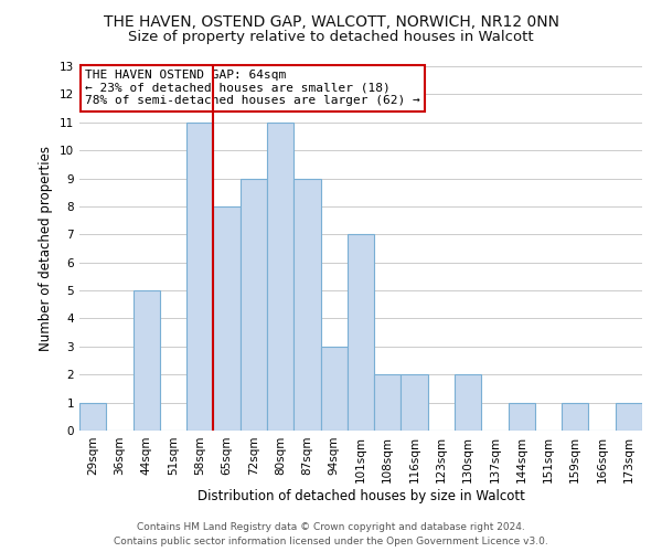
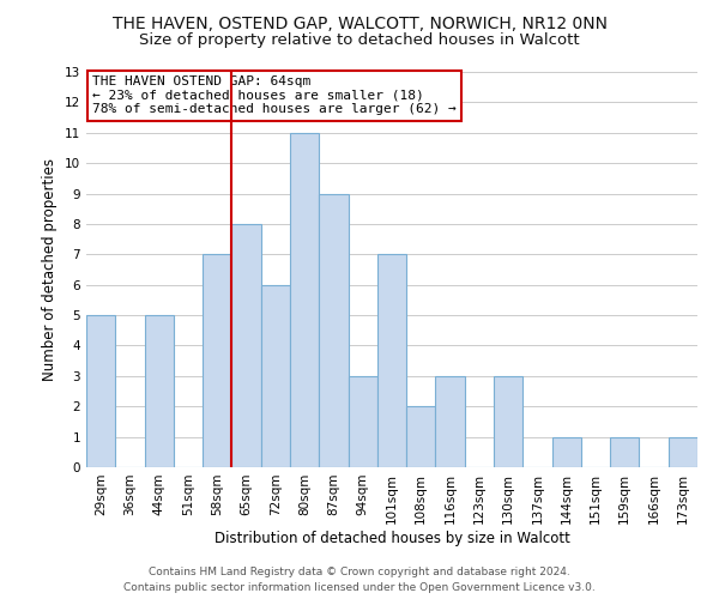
29sqm: 1 -> 5
58sqm: 11 -> 7
72sqm: 9 -> 6
116sqm: 2 -> 3
130sqm: 2 -> 3
